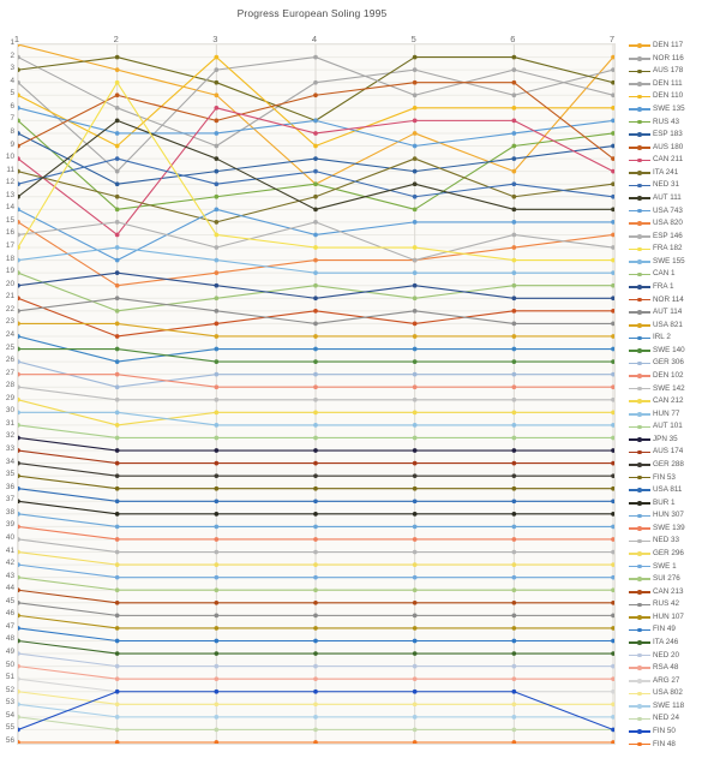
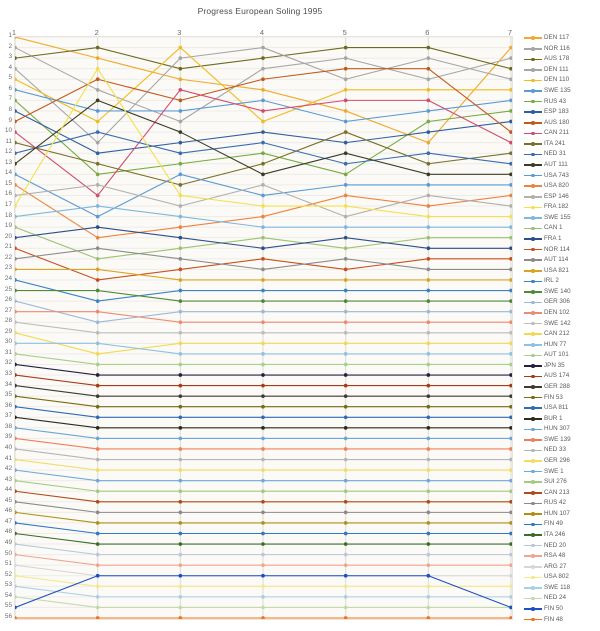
DEN 117/4: 12 -> 6
AUS 178/4: 7 -> 3
USA 820/5: 18 -> 16
